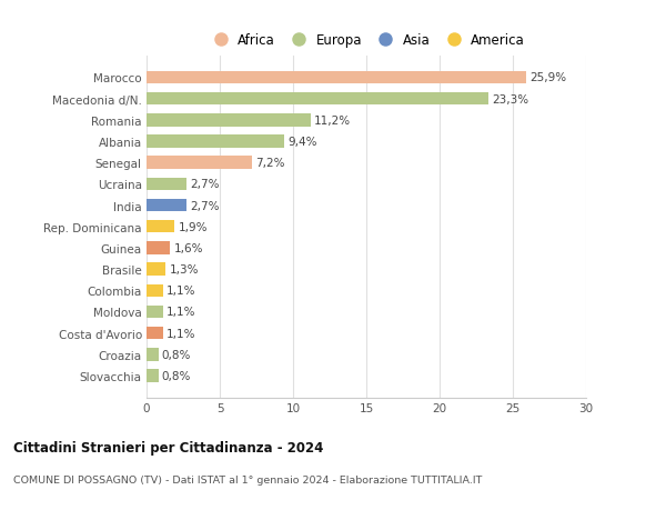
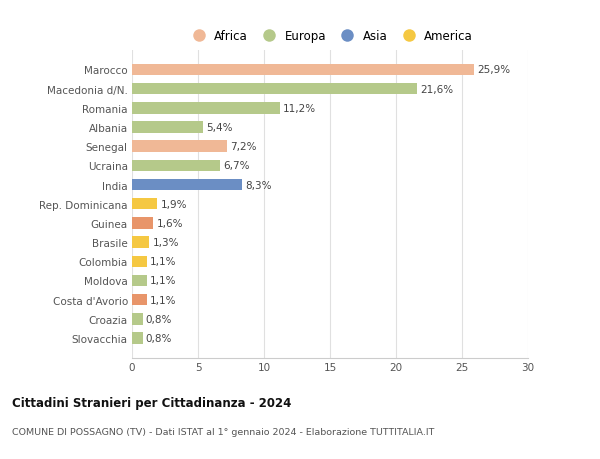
Macedonia d/N.: 23,3% -> 21,6%
Albania: 9,4% -> 5,4%
Ucraina: 2,7% -> 6,7%
India: 2,7% -> 8,3%
